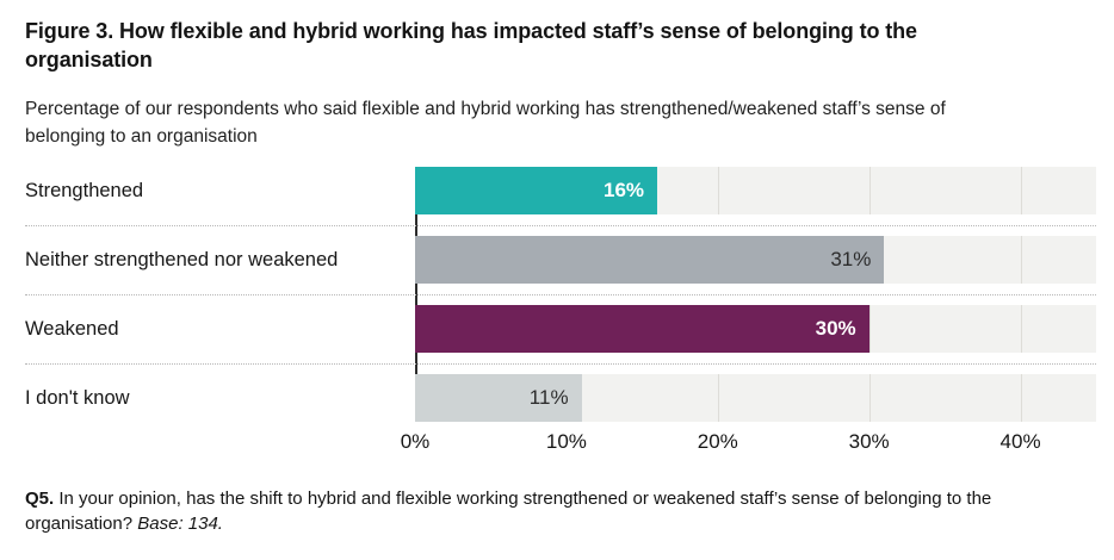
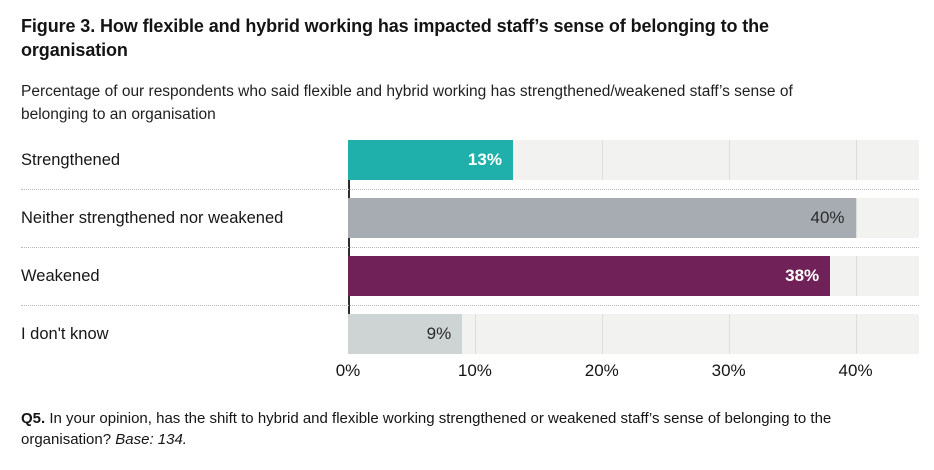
Strengthened: 16% -> 13%
Neither strengthened nor weakened: 31% -> 40%
Weakened: 30% -> 38%
I don't know: 11% -> 9%
